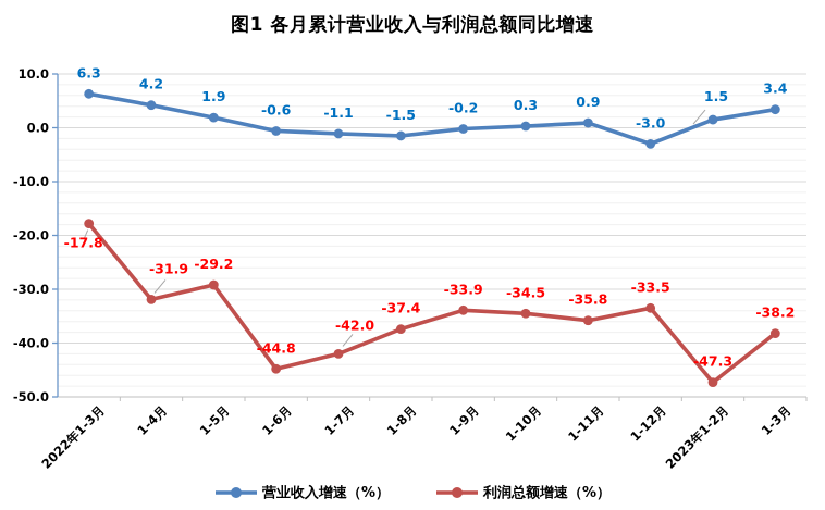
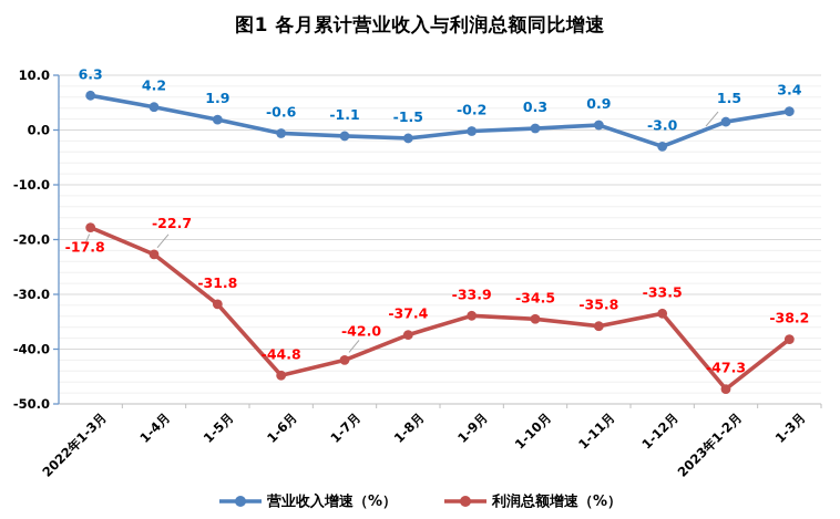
利润总额增速（%）/1-4月: -31.9 -> -22.7
利润总额增速（%）/1-5月: -29.2 -> -31.8
